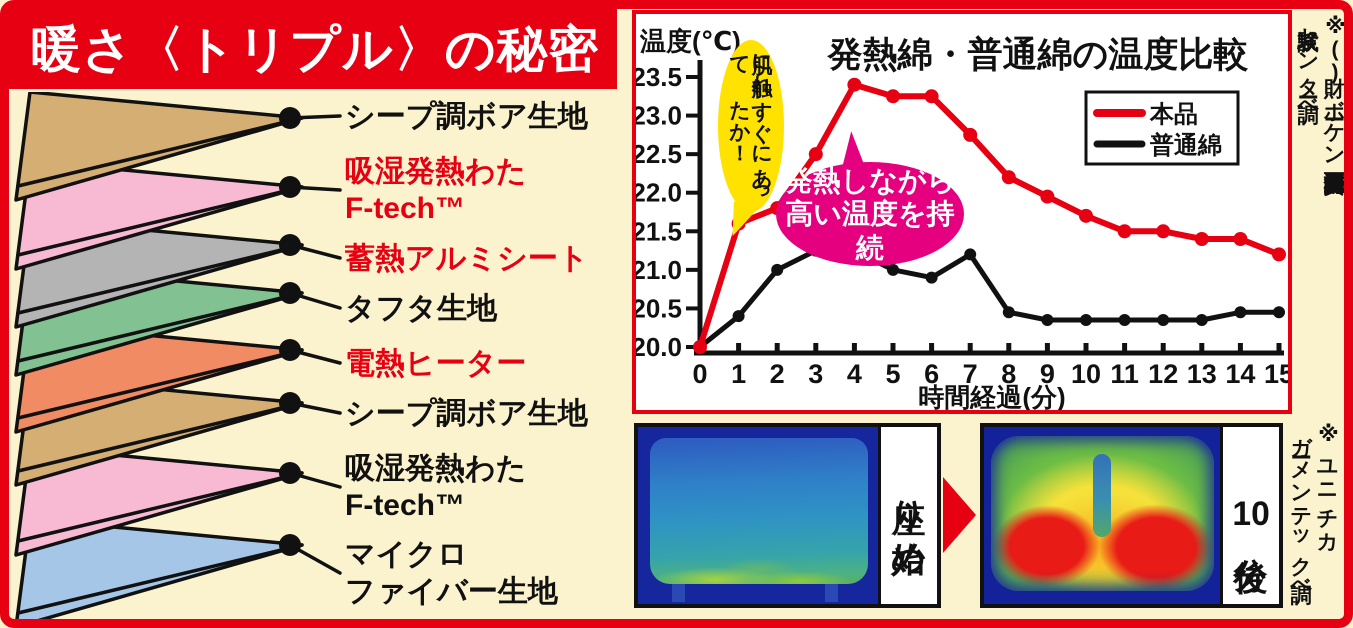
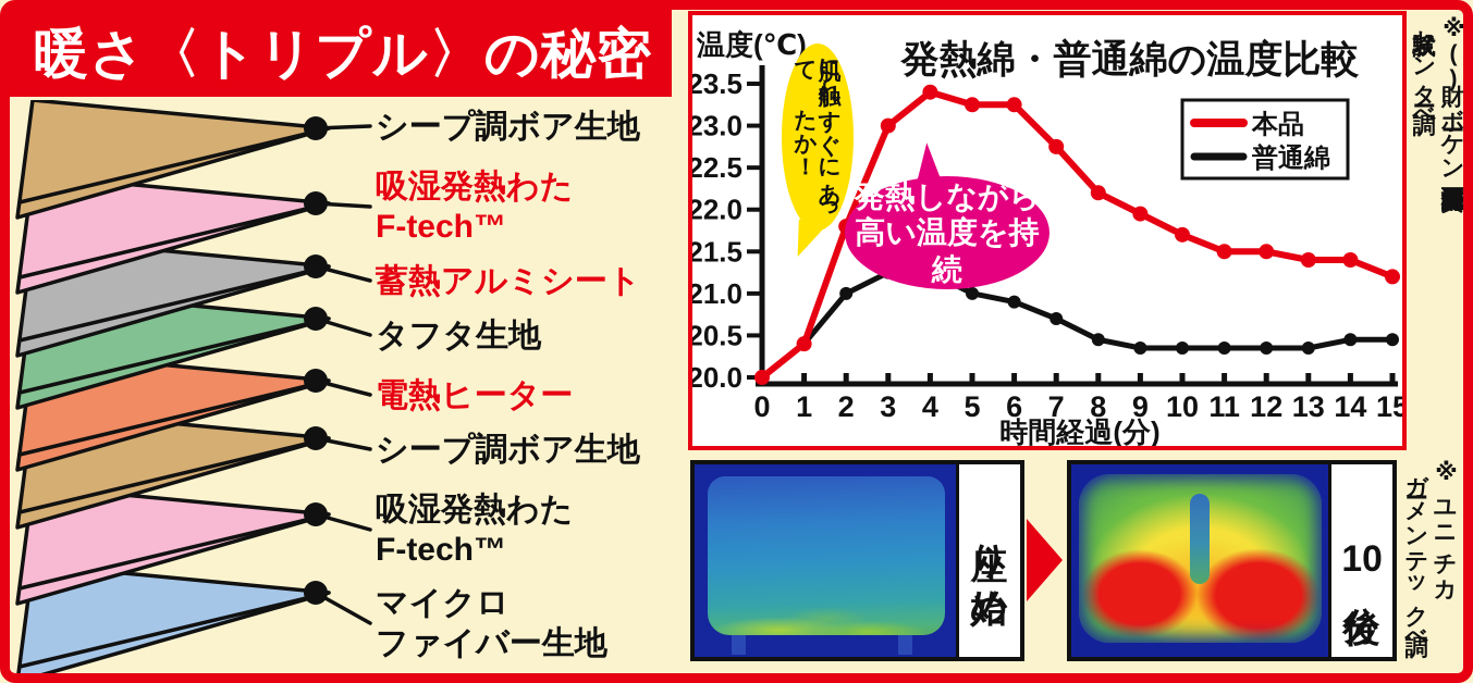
本品/1: 21.6 -> 20.4
本品/3: 22.5 -> 23.0
普通綿/7: 21.2 -> 20.7
